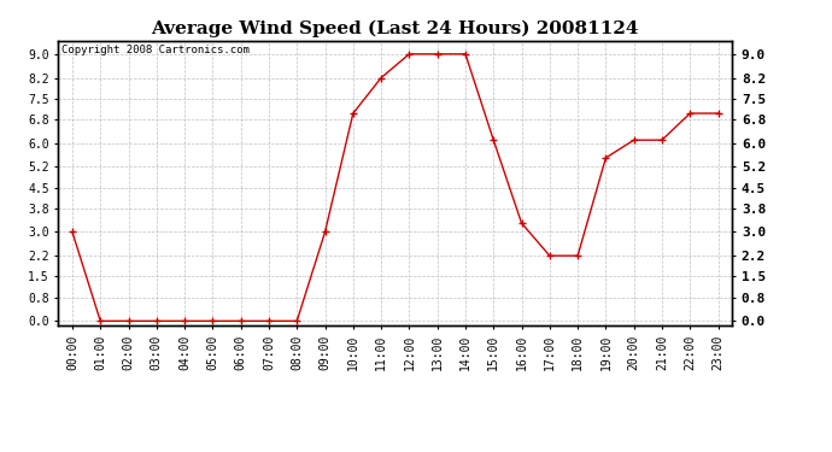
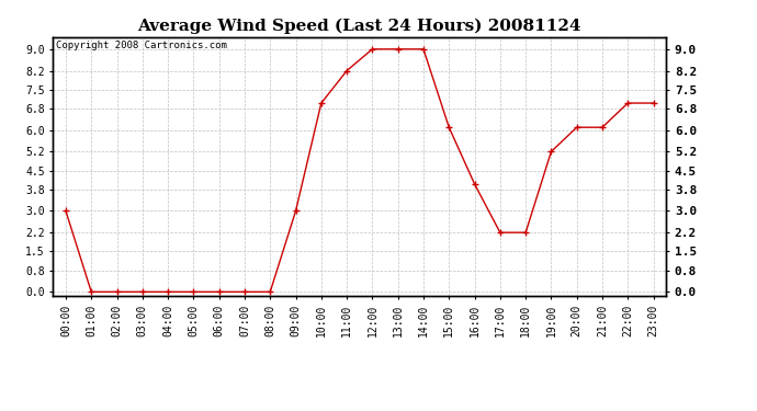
16:00: 3.3 -> 4.0
19:00: 5.5 -> 5.2
